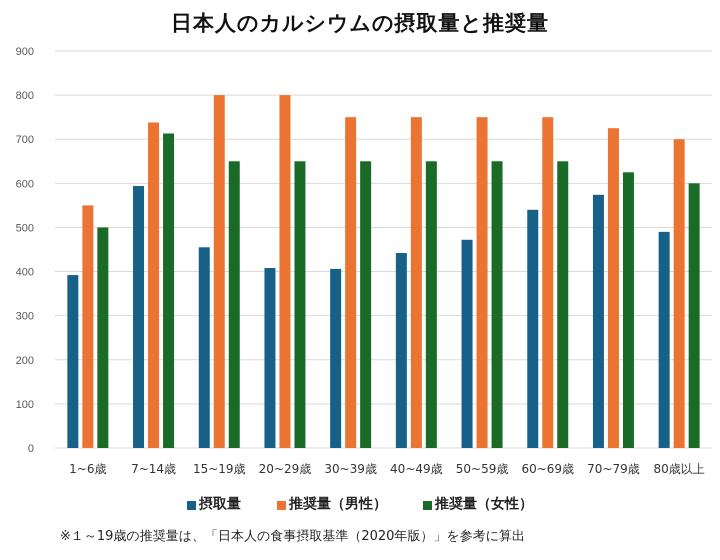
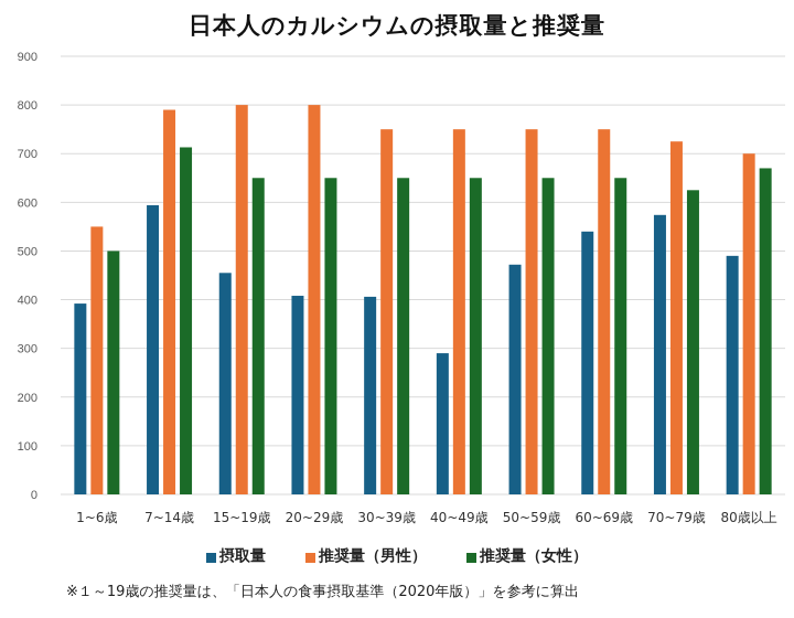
推奨量（男性）/7~14歳: 740 -> 790
摂取量/40~49歳: 440 -> 290
推奨量（女性）/80歳以上: 600 -> 670
